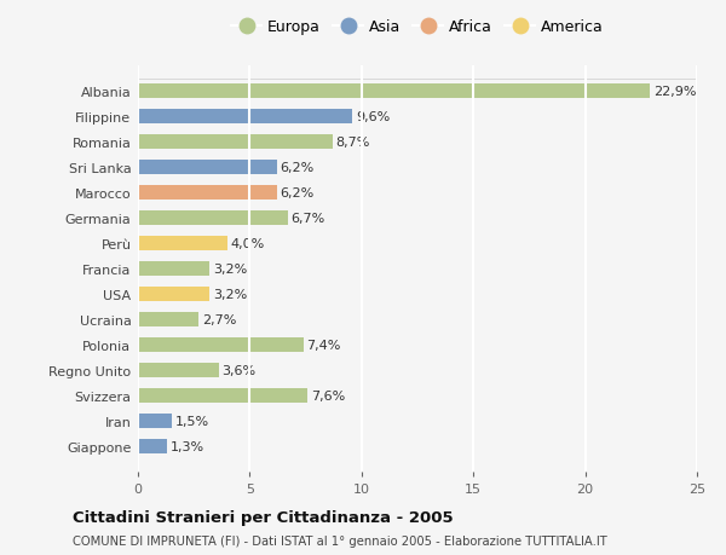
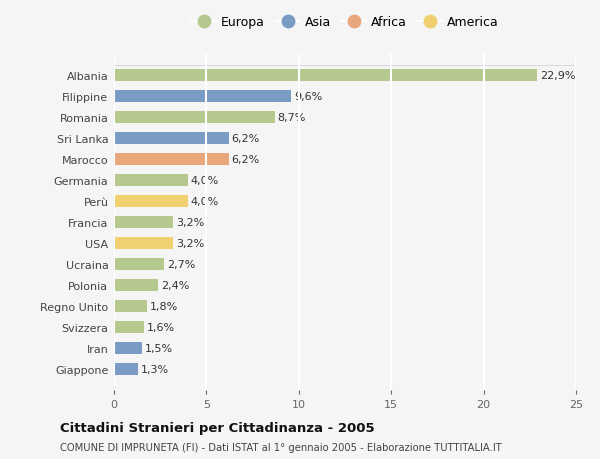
Germania: 6,7% -> 4,0%
Polonia: 7,4% -> 2,4%
Regno Unito: 3,6% -> 1,8%
Svizzera: 7,6% -> 1,6%
